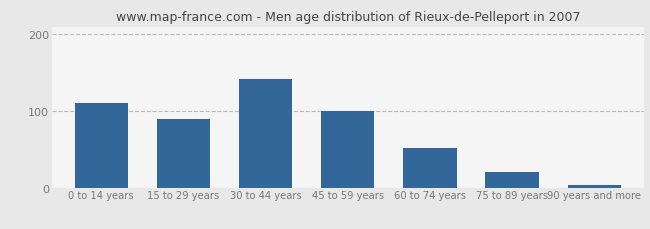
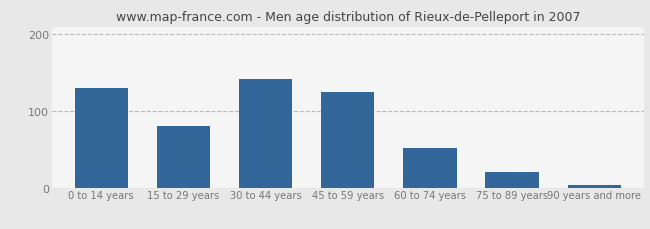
0 to 14 years: 110 -> 130
15 to 29 years: 90 -> 80
45 to 59 years: 100 -> 125
